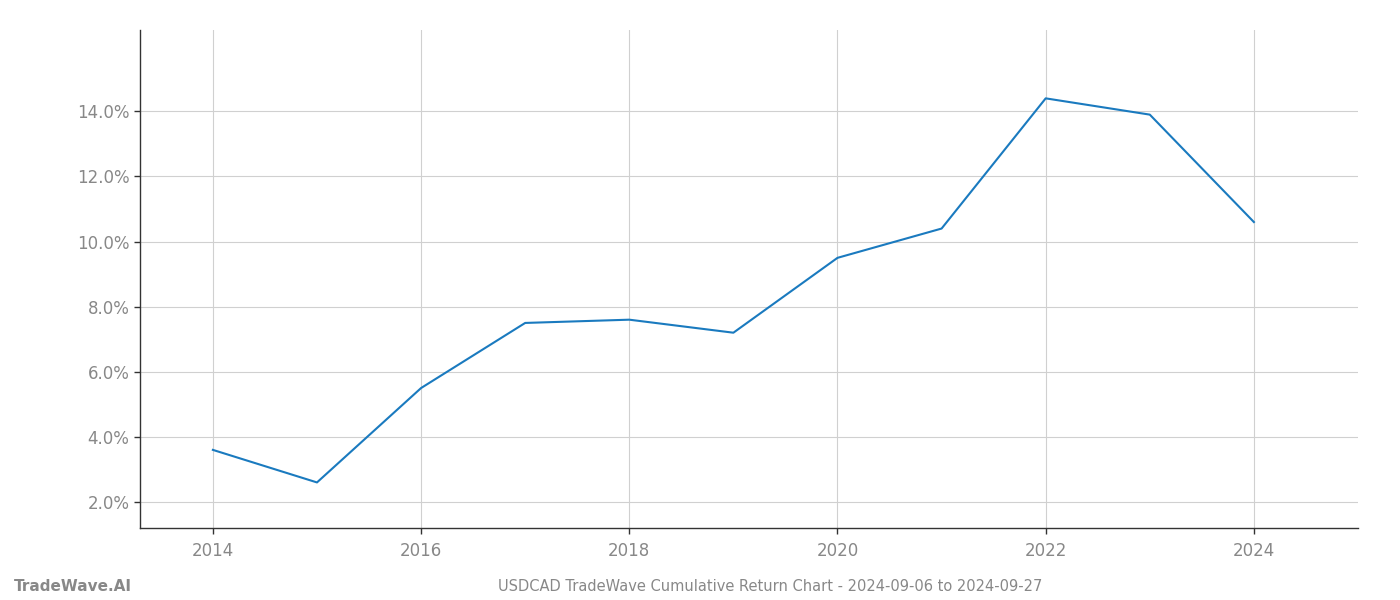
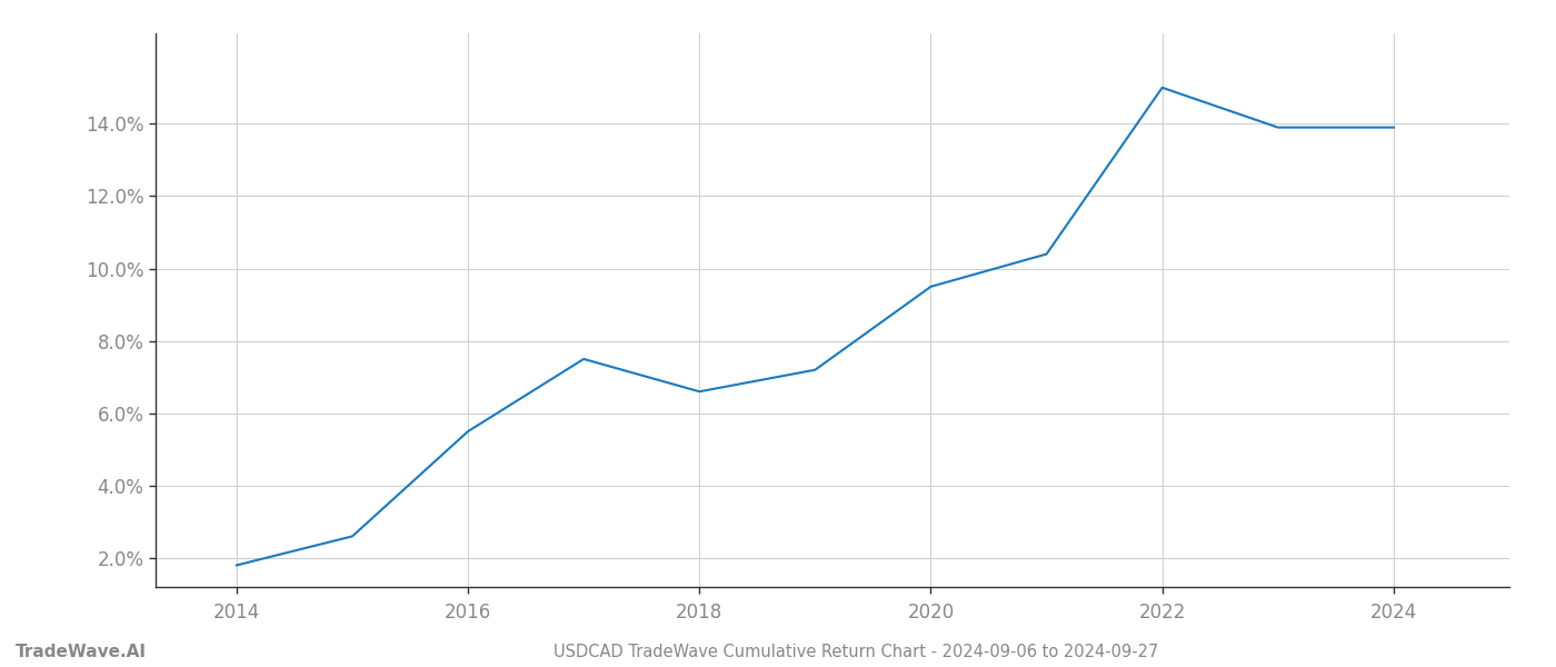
2014: 3.6% -> 1.8%
2018: 7.6% -> 6.6%
2022: 14.4% -> 15.0%
2024: 10.6% -> 13.9%
